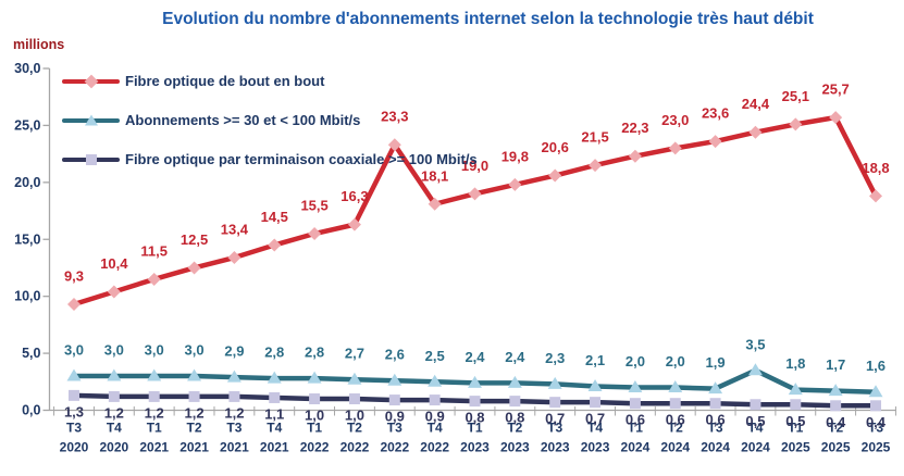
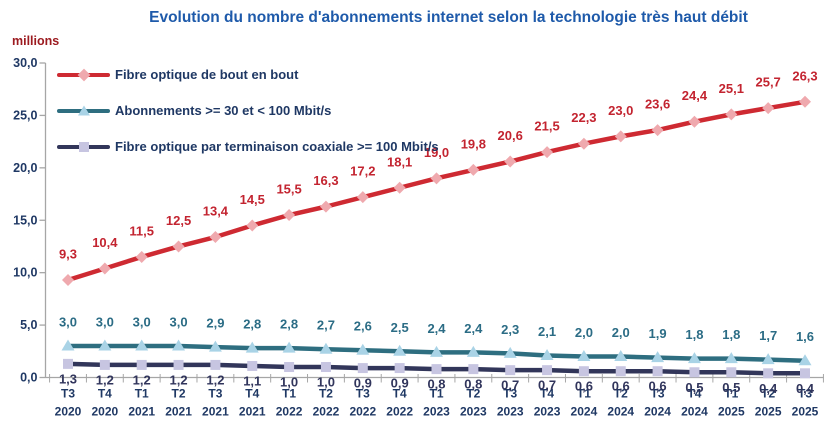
Fibre optique de bout en bout/T3 2022: 23,3 -> 17,2
Abonnements >= 30 et < 100 Mbit/s/T4 2024: 3,5 -> 1,8
Fibre optique de bout en bout/T3 2025: 18,8 -> 26,3
